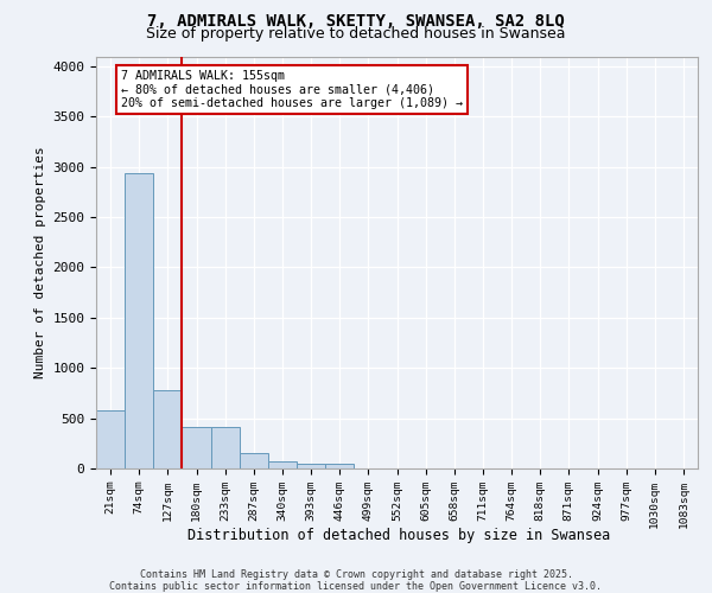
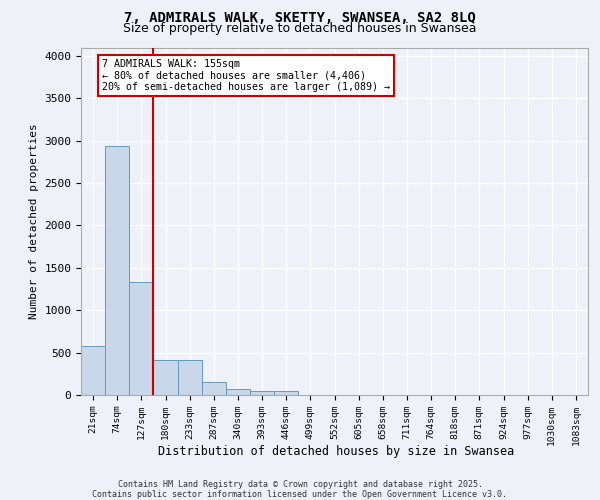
127sqm: 780 -> 1330
